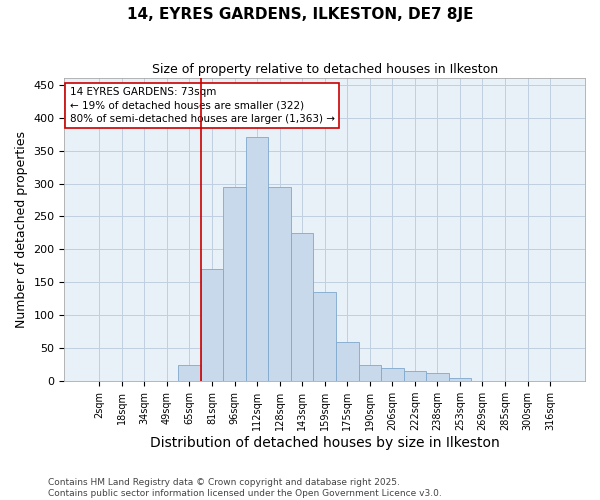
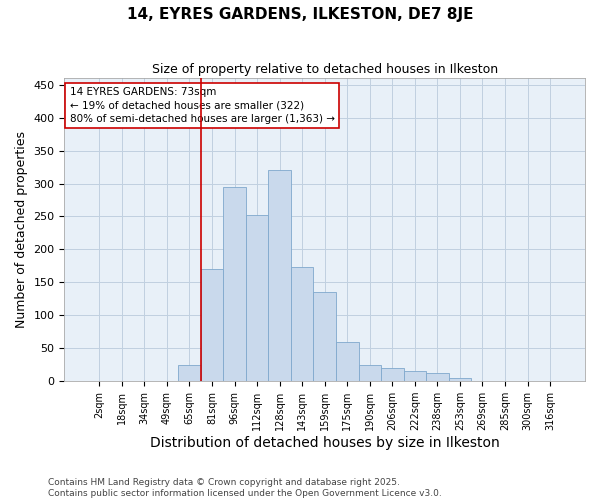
112sqm: 370 -> 252
128sqm: 295 -> 320
143sqm: 225 -> 174
